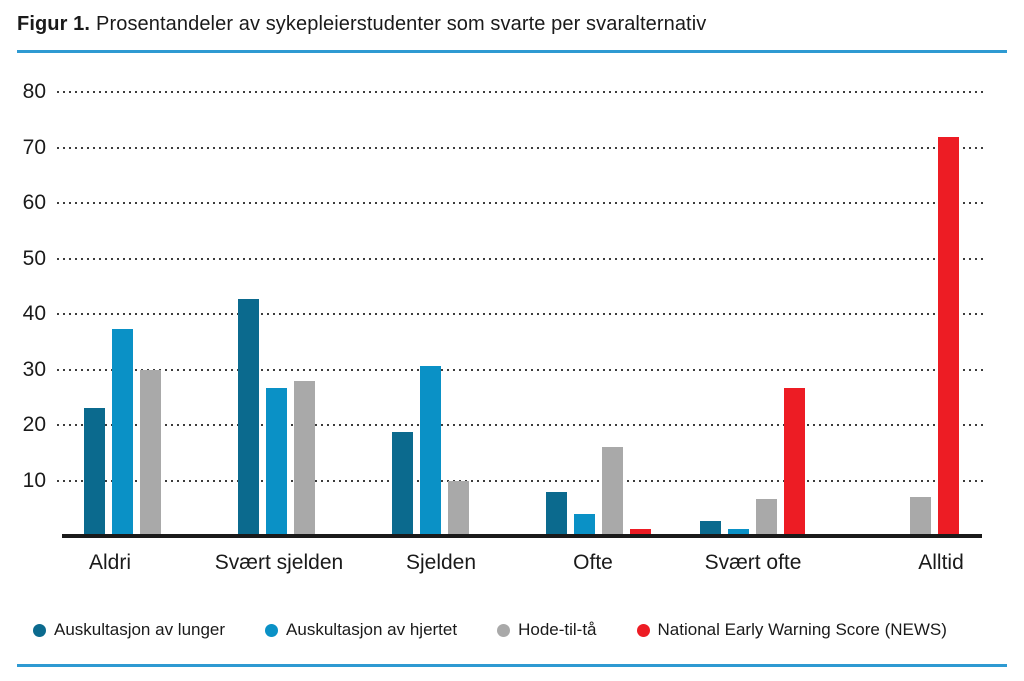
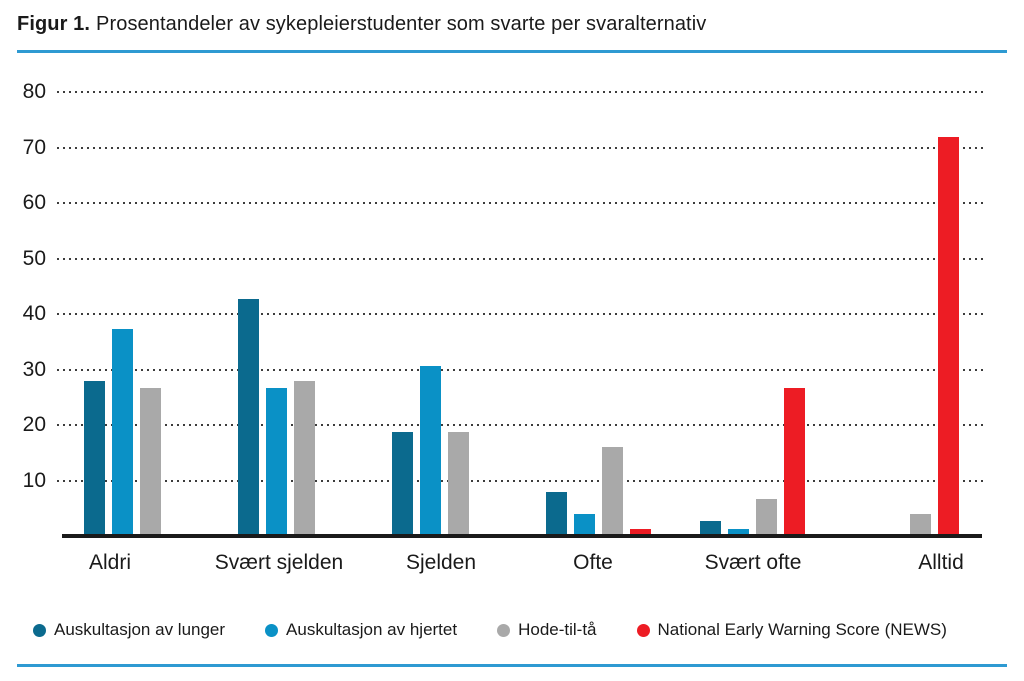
Auskultasjon av lunger/Aldri: 23 -> 28
Hode-til-tå/Aldri: 30 -> 27
Hode-til-tå/Sjelden: 10 -> 19
Hode-til-tå/Alltid: 7 -> 4
